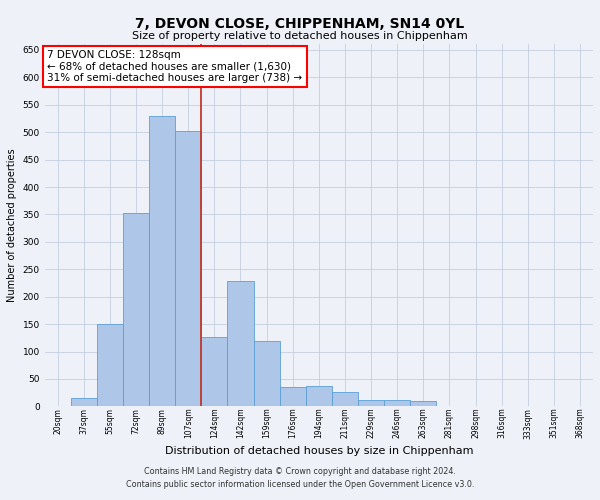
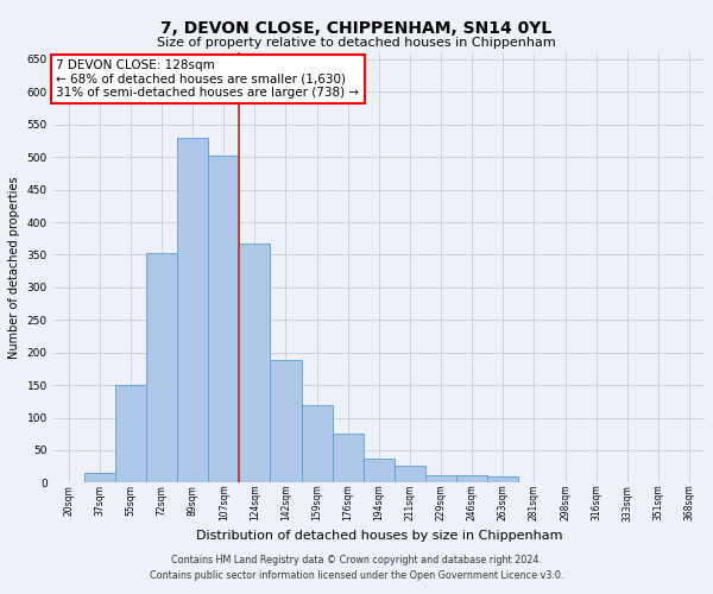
124sqm: 126 -> 367
142sqm: 228 -> 188
176sqm: 36 -> 75
